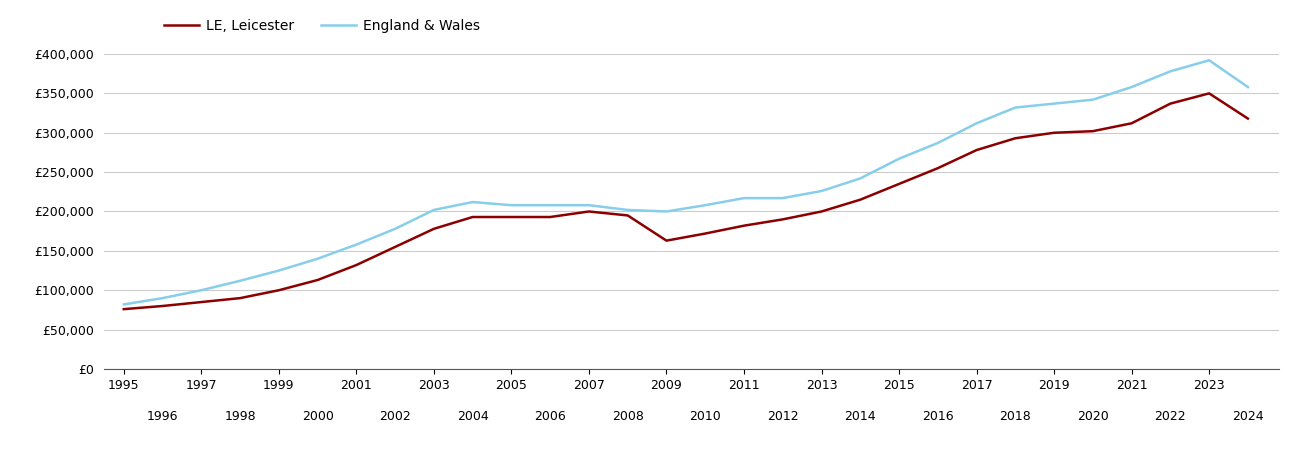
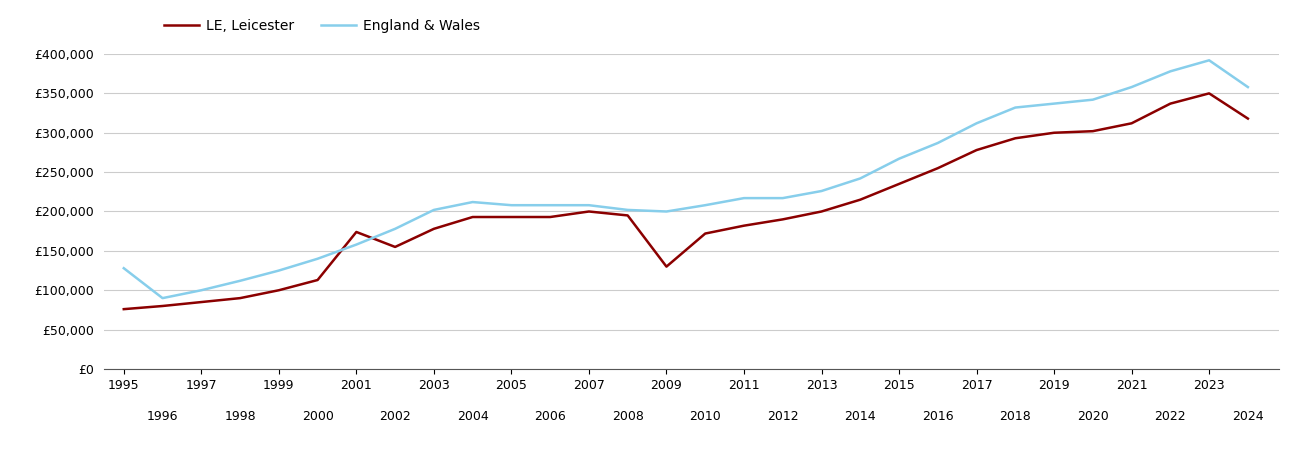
England & Wales/1995: £82,000 -> £128,000
LE, Leicester/2001: £132,000 -> £174,000
LE, Leicester/2009: £163,000 -> £130,000
